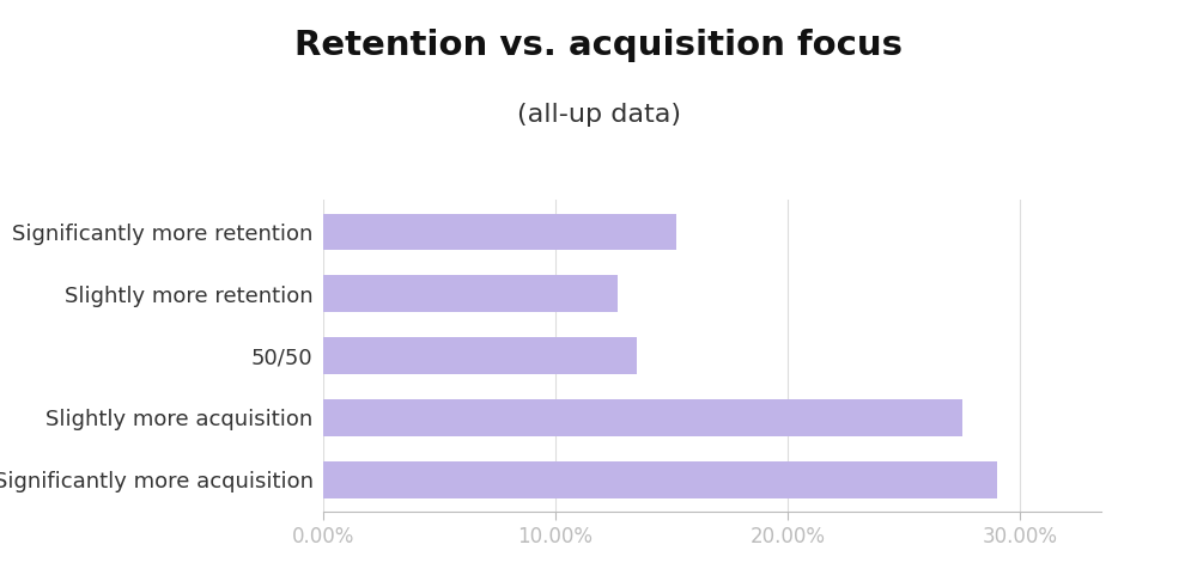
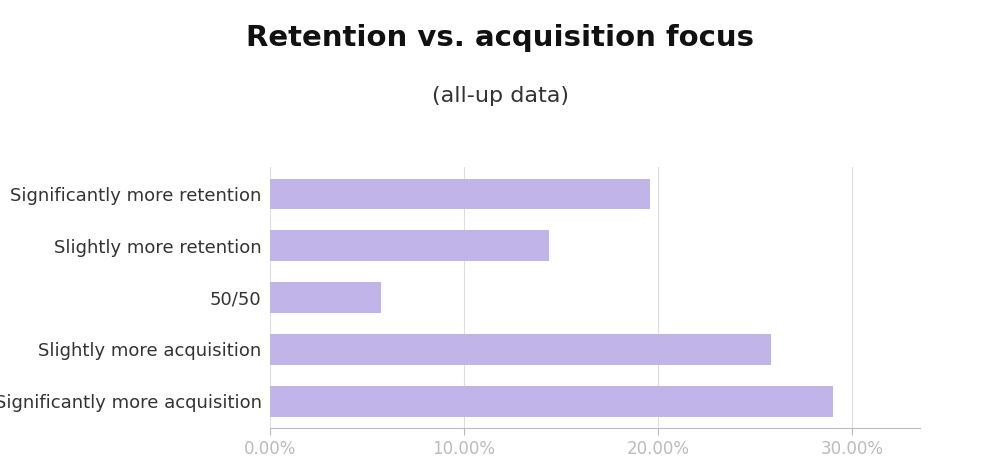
Significantly more retention: 15.2% -> 19.6%
Slightly more retention: 12.7% -> 14.4%
50/50: 13.5% -> 5.7%
Slightly more acquisition: 27.5% -> 25.8%
